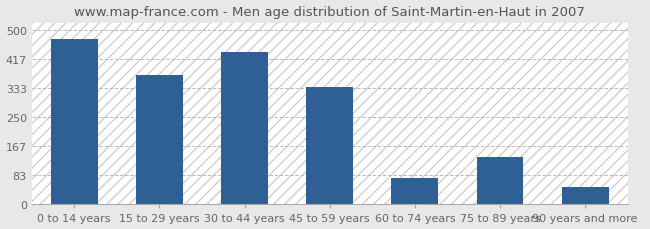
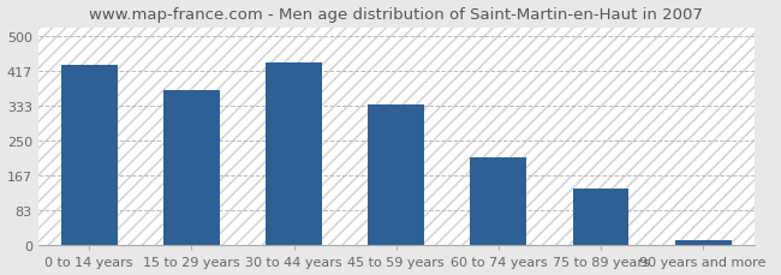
0 to 14 years: 475 -> 432
60 to 74 years: 75 -> 210
90 years and more: 50 -> 14
